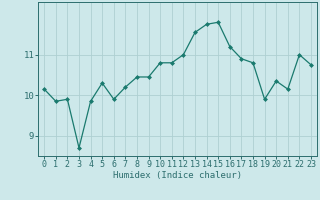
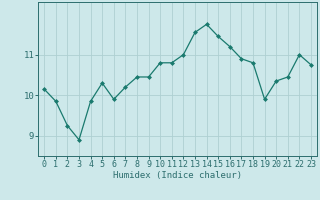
2: 9.90 -> 9.25
3: 8.70 -> 8.90
15: 11.80 -> 11.45
21: 10.15 -> 10.45
